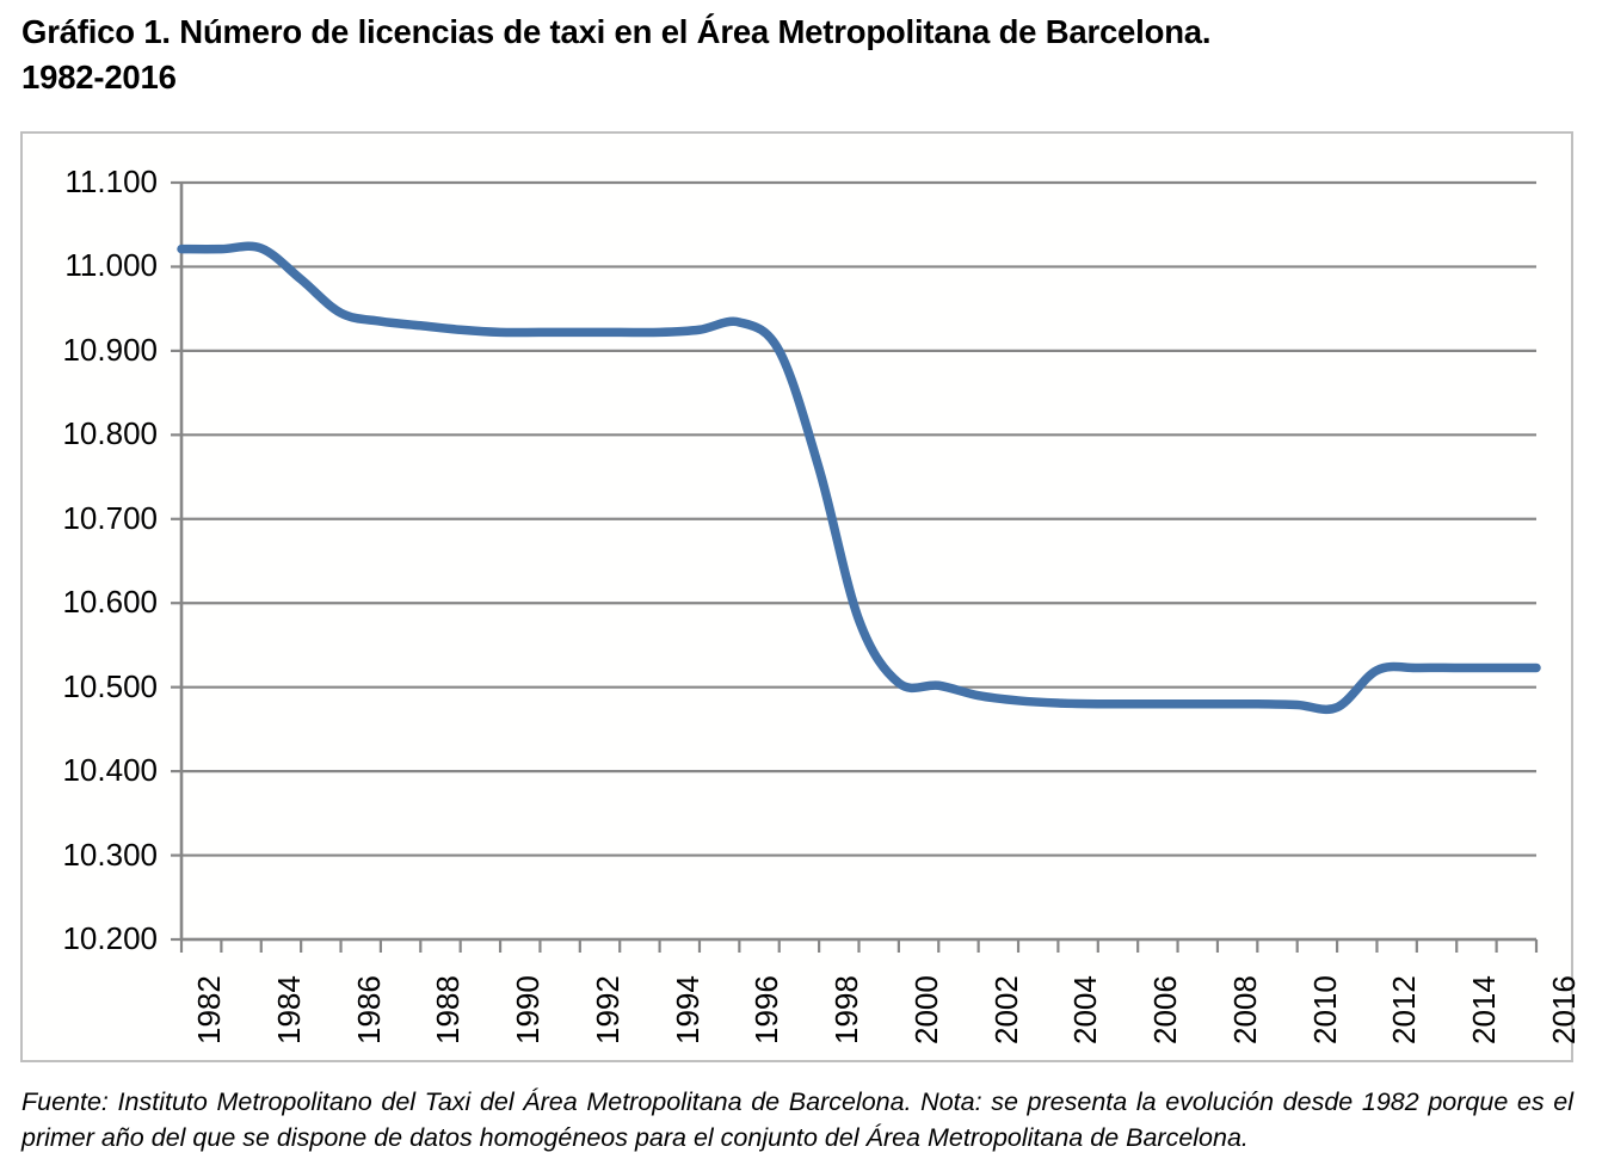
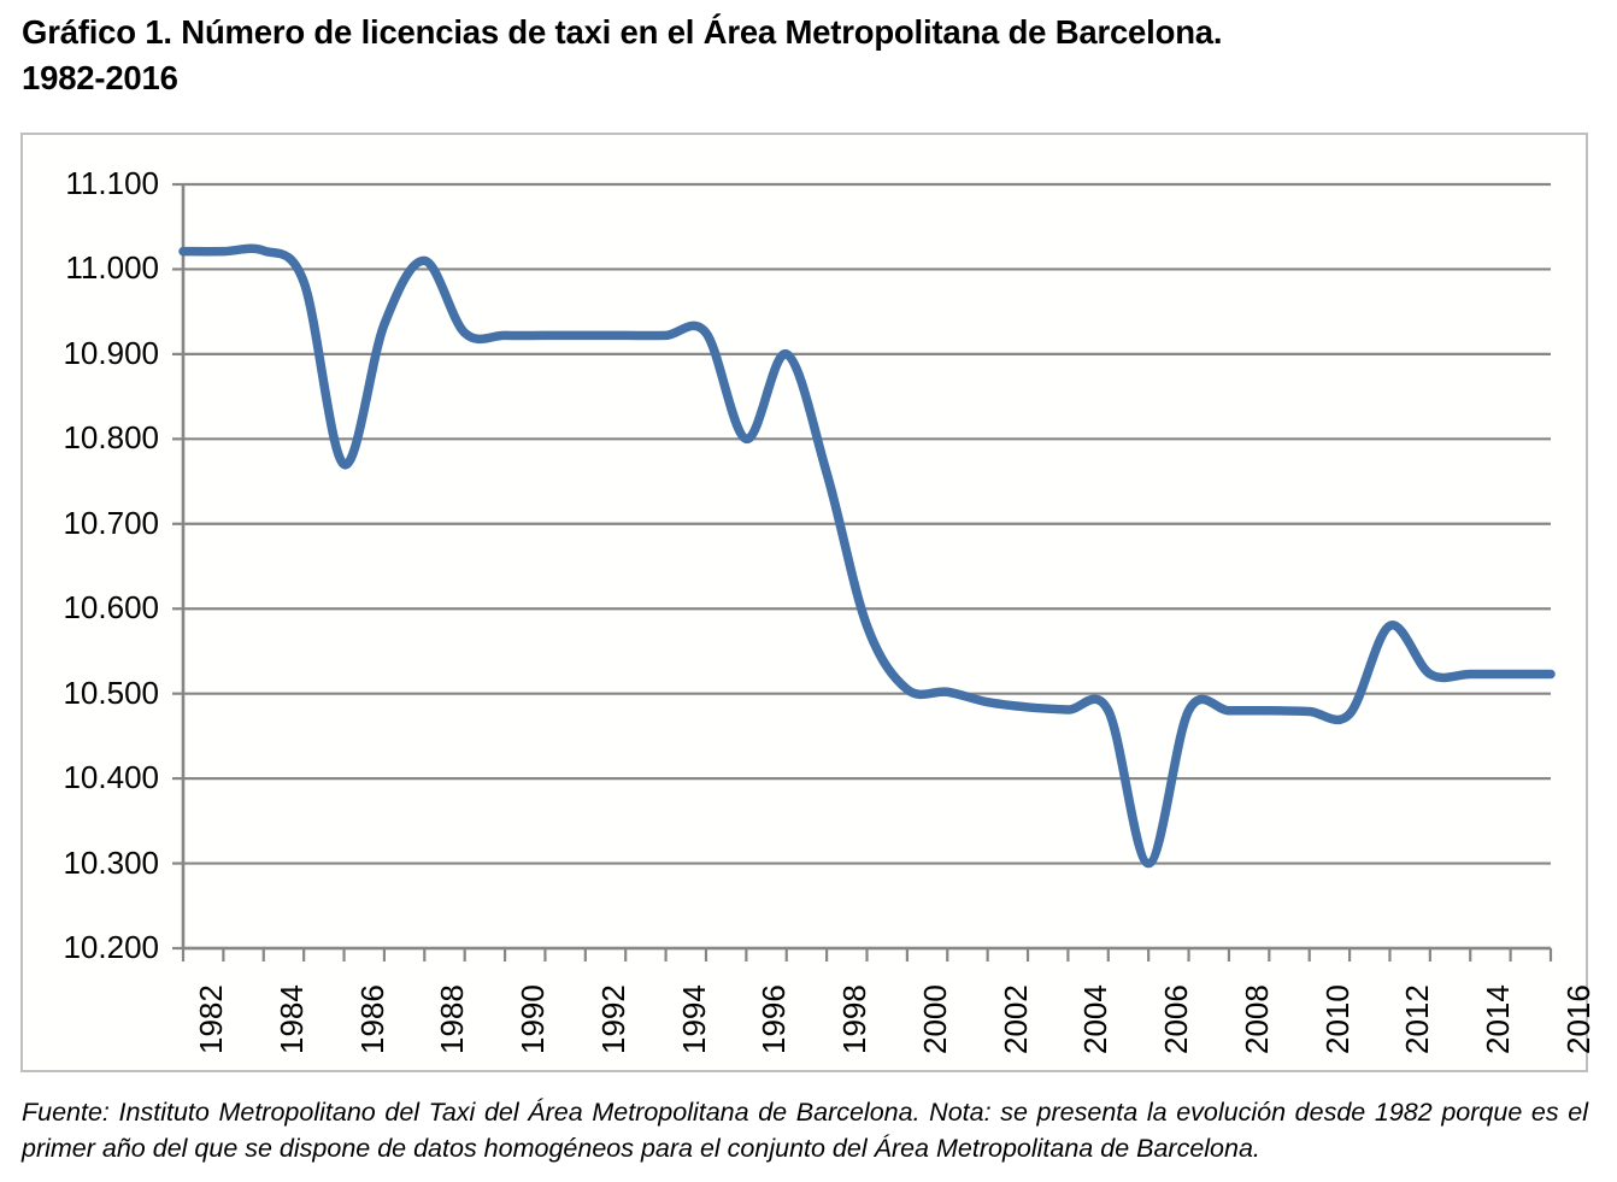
1986: 10940 -> 10770
1988: 10930 -> 11010
1996: 10930 -> 10800
2006: 10480 -> 10300
2012: 10520 -> 10580
